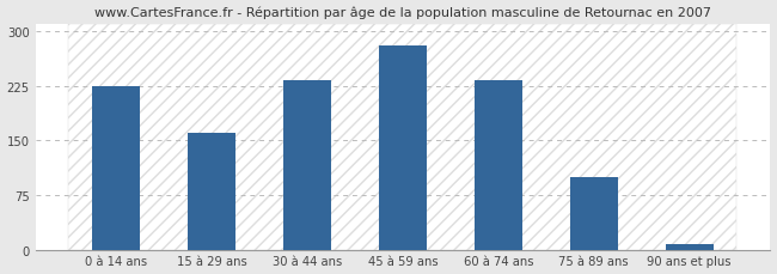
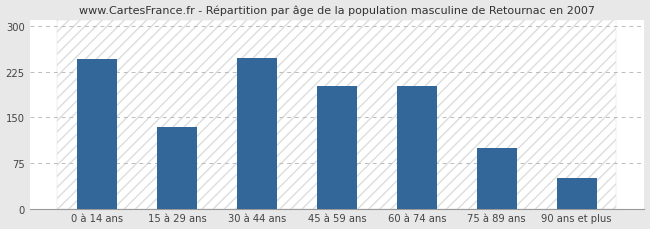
0 à 14 ans: 225 -> 246
15 à 29 ans: 160 -> 134
30 à 44 ans: 232 -> 248
45 à 59 ans: 280 -> 202
60 à 74 ans: 232 -> 202
90 ans et plus: 8 -> 50
